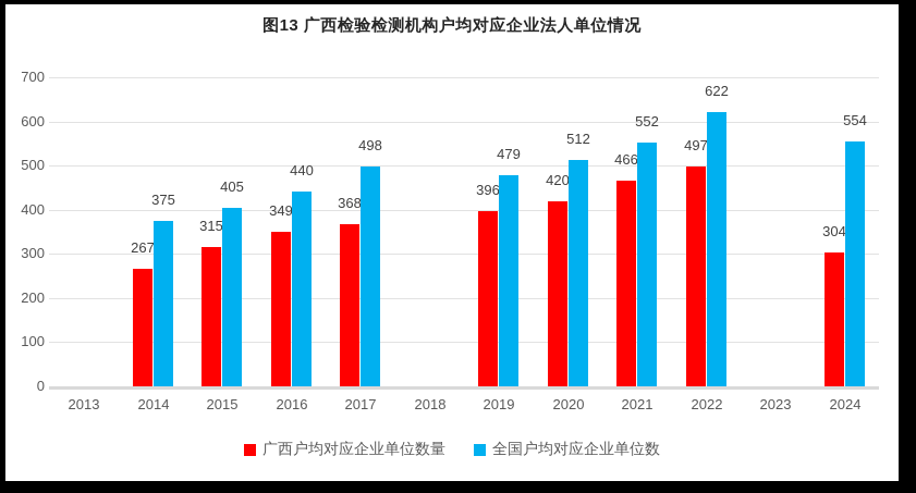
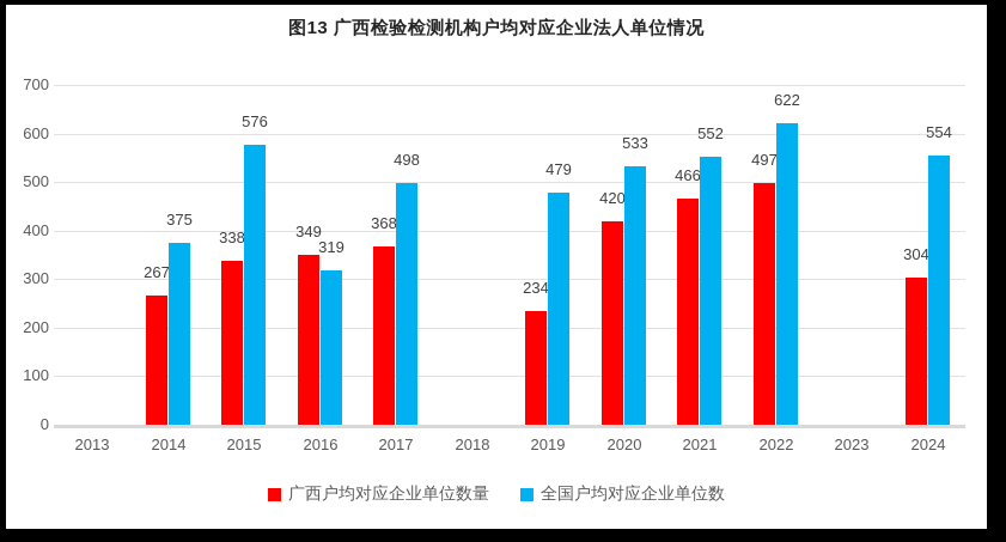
广西户均对应企业单位数量/2015: 315 -> 338
全国户均对应企业单位数/2015: 405 -> 576
全国户均对应企业单位数/2016: 440 -> 319
广西户均对应企业单位数量/2019: 396 -> 234
全国户均对应企业单位数/2020: 512 -> 533
